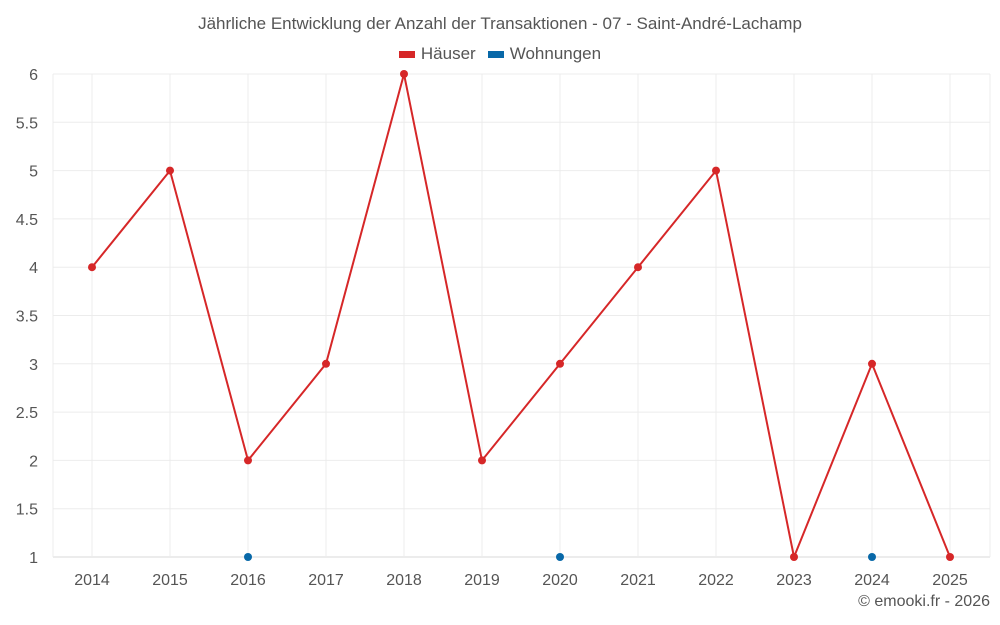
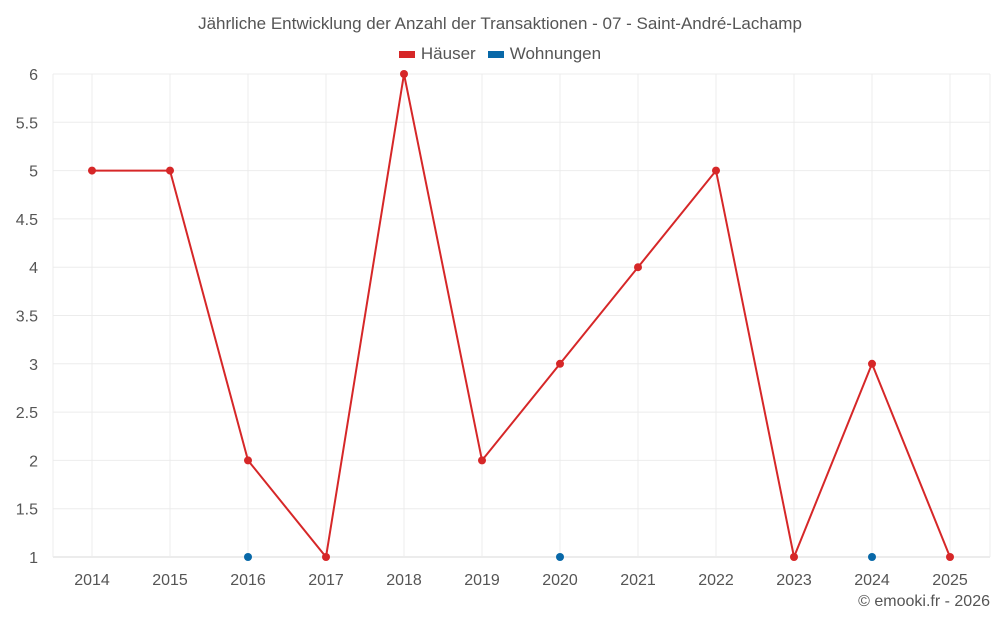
Häuser/2014: 4 -> 5
Häuser/2017: 3 -> 1
